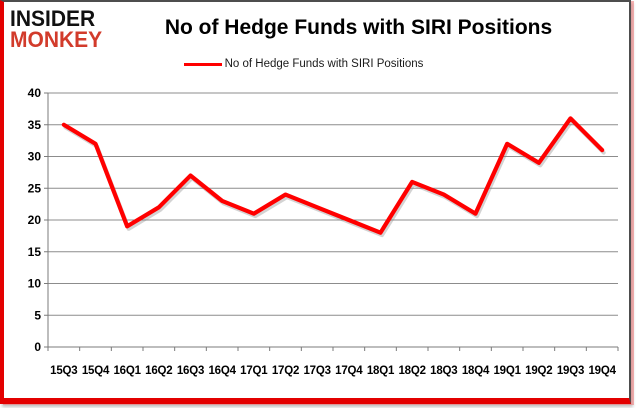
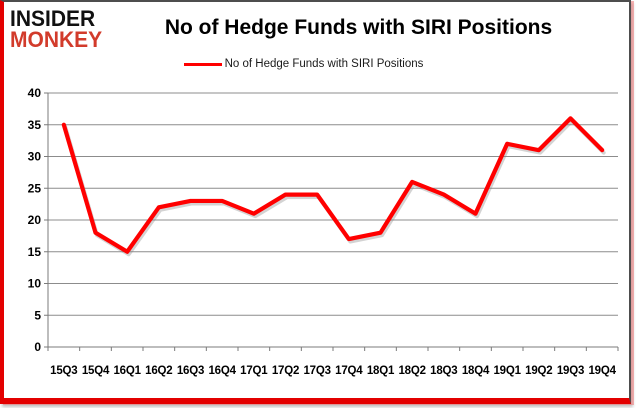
15Q4: 32 -> 18
16Q1: 19 -> 15
16Q3: 27 -> 23
17Q3: 22 -> 24
17Q4: 20 -> 17
19Q2: 29 -> 31
